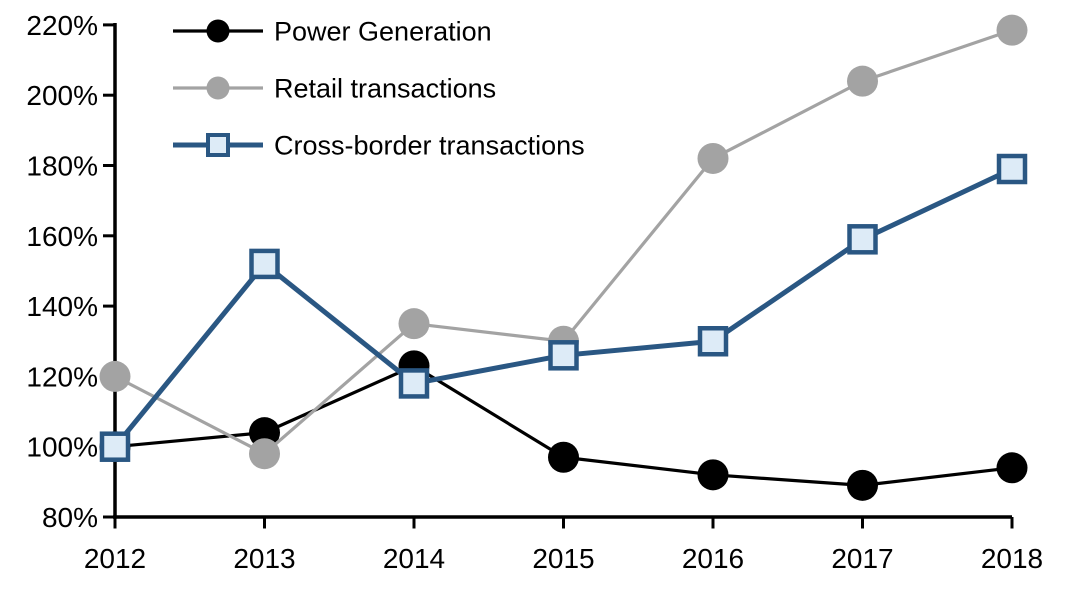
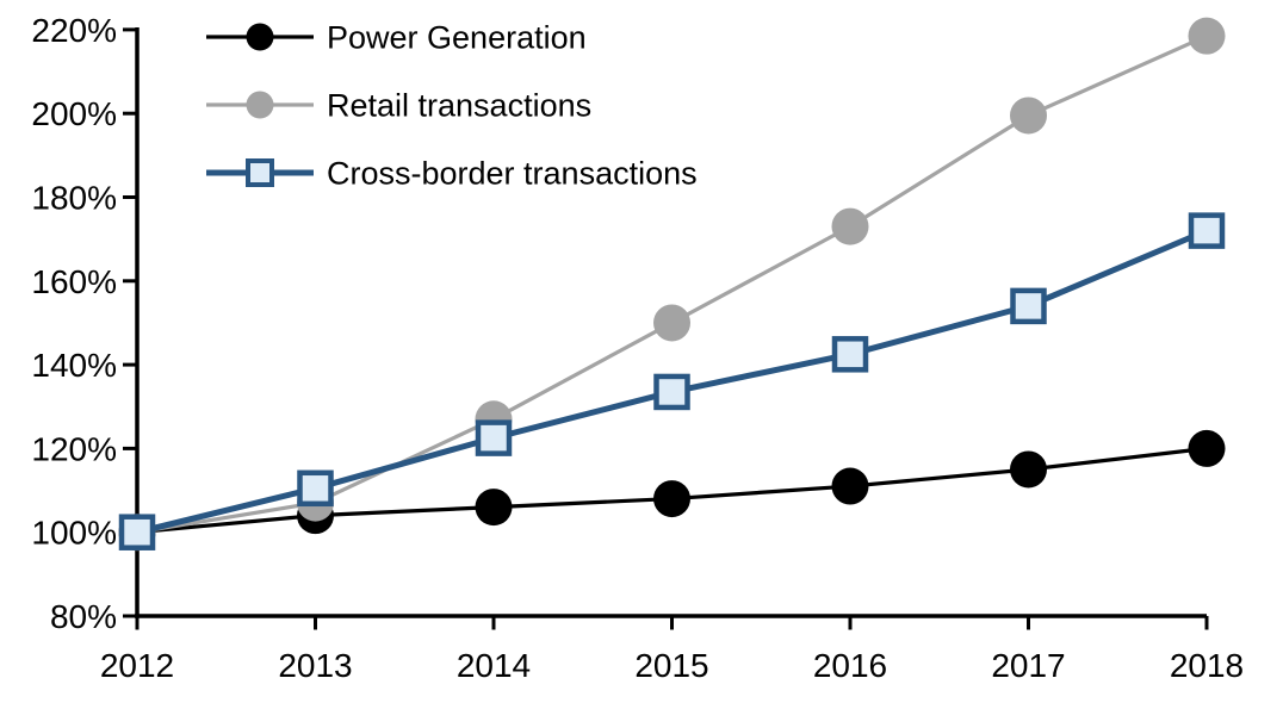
Retail transactions/2012: 120% -> 100%
Retail transactions/2013: 98% -> 107%
Cross-border transactions/2013: 152% -> 110%
Power Generation/2014: 123% -> 106%
Retail transactions/2014: 135% -> 127%
Cross-border transactions/2014: 118% -> 122%
Power Generation/2015: 97% -> 108%
Retail transactions/2015: 130% -> 150%
Cross-border transactions/2015: 126% -> 134%
Power Generation/2016: 92% -> 111%
Retail transactions/2016: 182% -> 173%
Cross-border transactions/2016: 130% -> 142%
Power Generation/2017: 89% -> 115%
Retail transactions/2017: 204% -> 200%
Cross-border transactions/2017: 159% -> 154%
Power Generation/2018: 94% -> 120%
Cross-border transactions/2018: 179% -> 172%
